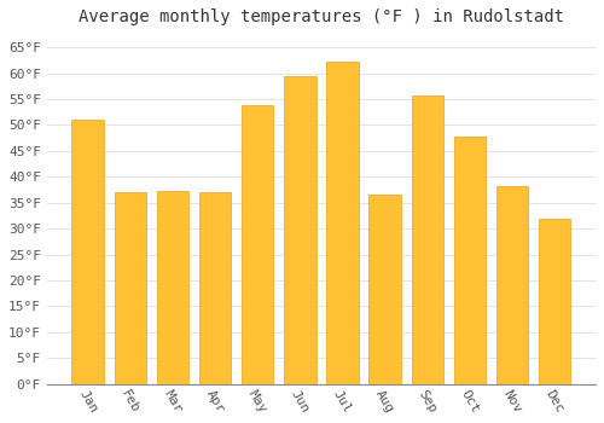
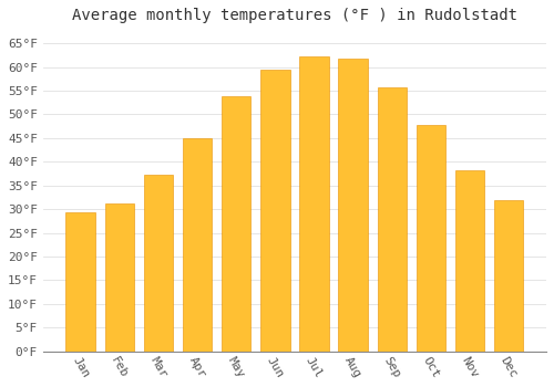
Jan: 51.0°F -> 29.3°F
Feb: 37.0°F -> 31.3°F
Apr: 37.0°F -> 45.0°F
Aug: 36.5°F -> 61.7°F
